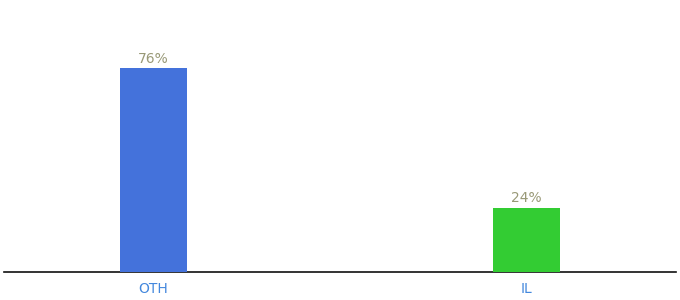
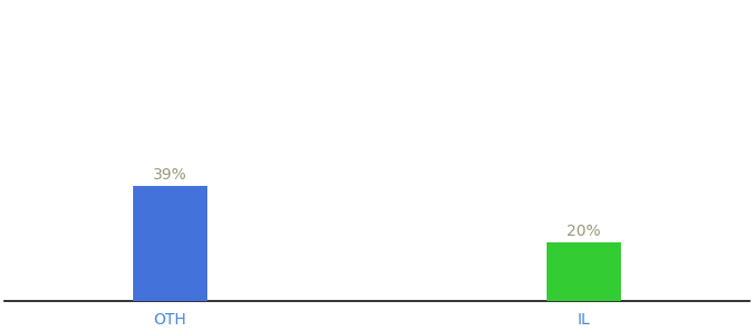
OTH: 76% -> 39%
IL: 24% -> 20%
